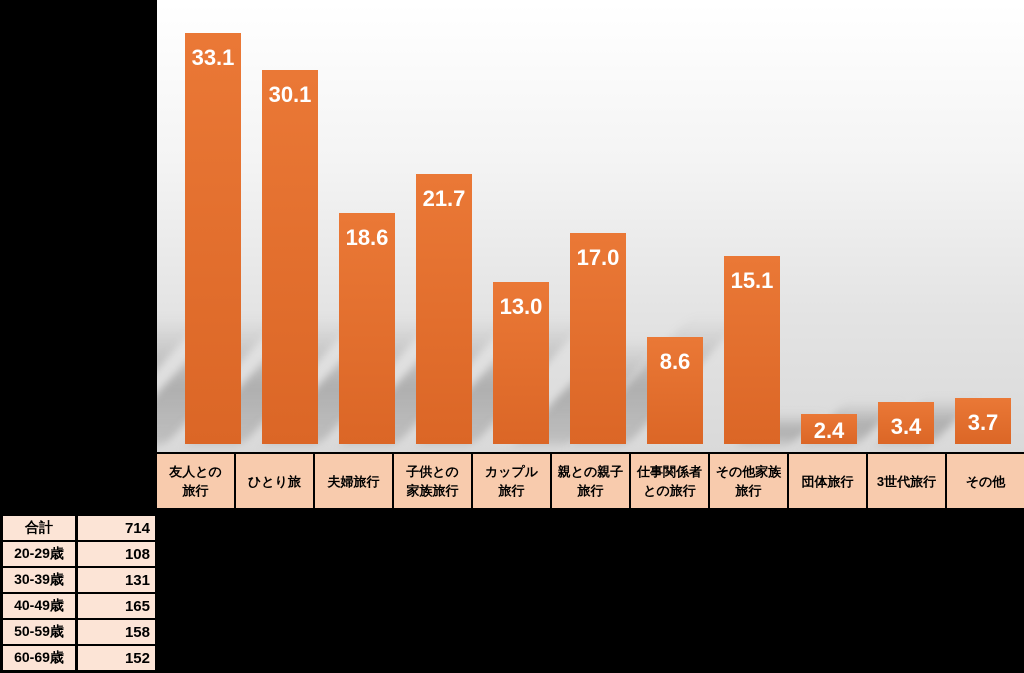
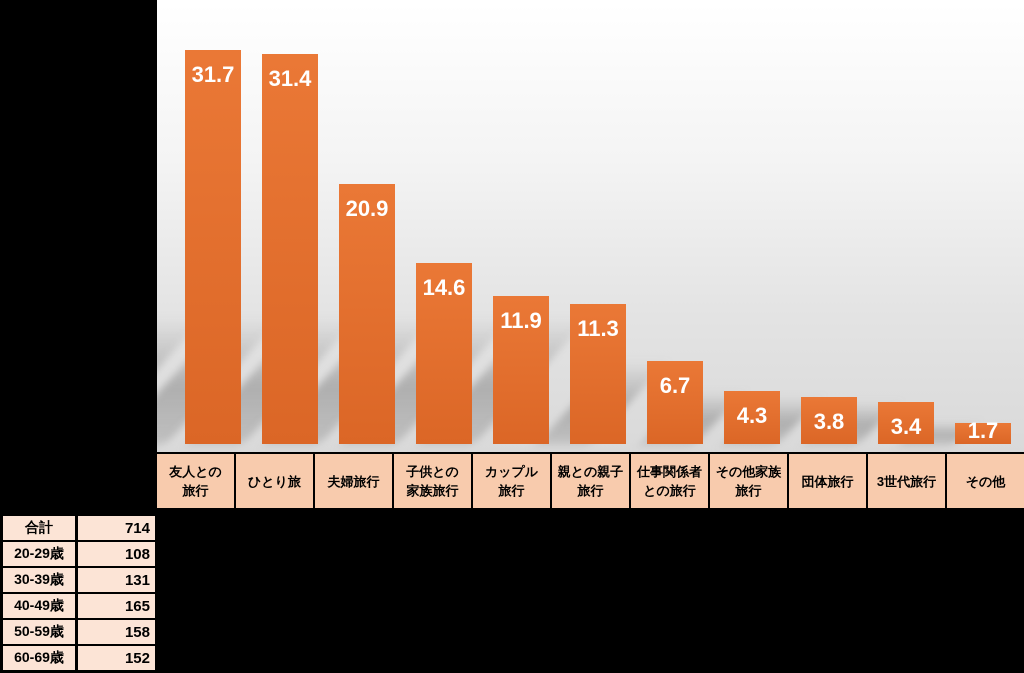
友人との 旅行: 33.1 -> 31.7
ひとり旅: 30.1 -> 31.4
夫婦旅行: 18.6 -> 20.9
子供との 家族旅行: 21.7 -> 14.6
カップル 旅行: 13.0 -> 11.9
親との親子 旅行: 17.0 -> 11.3
仕事関係者 との旅行: 8.6 -> 6.7
その他家族 旅行: 15.1 -> 4.3
団体旅行: 2.4 -> 3.8
その他: 3.7 -> 1.7
